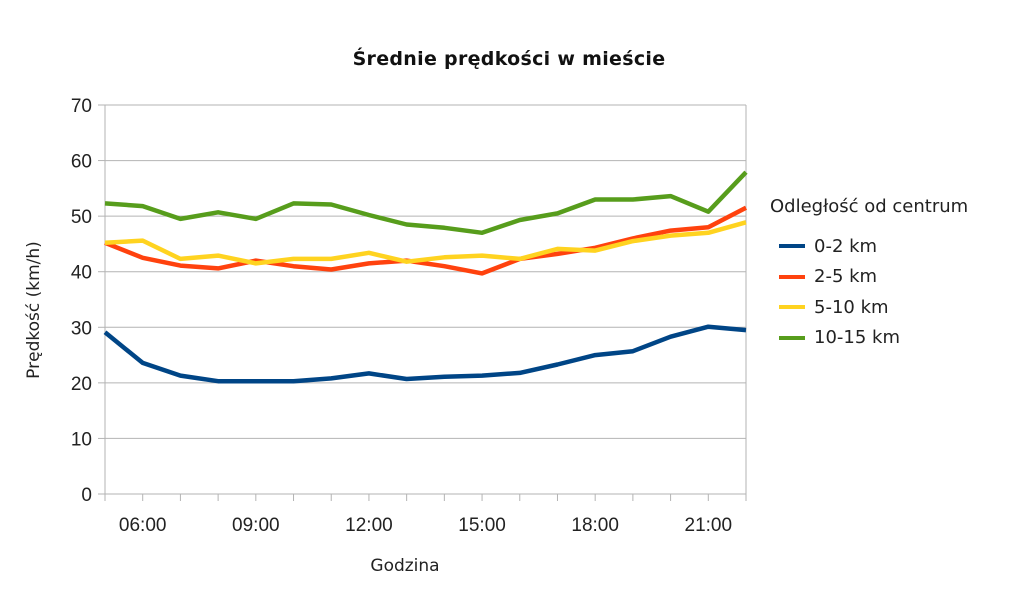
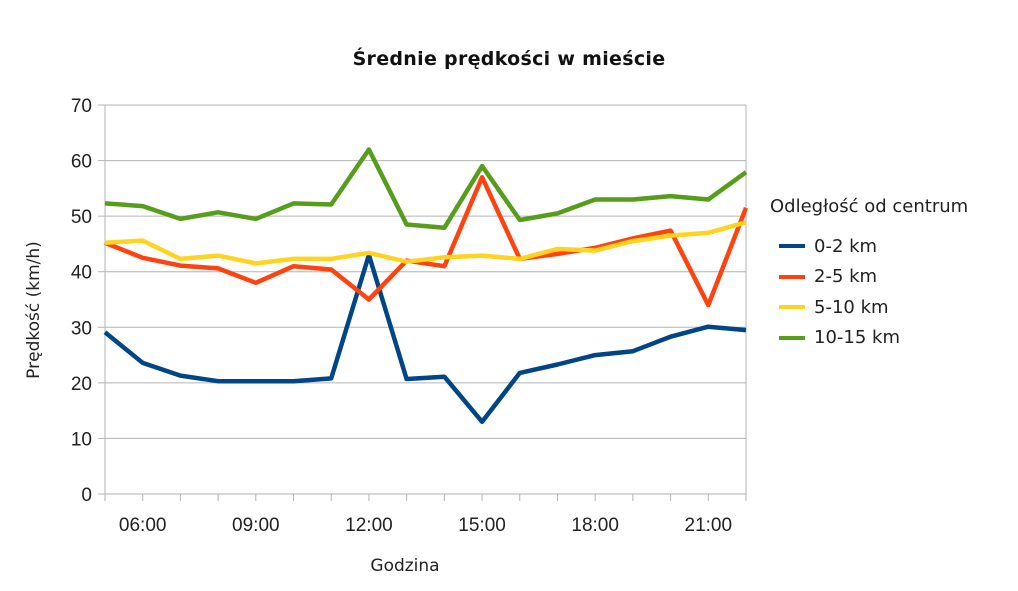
2-5 km/09:00: 42 -> 38
0-2 km/12:00: 22 -> 43
2-5 km/12:00: 42 -> 35
10-15 km/12:00: 50 -> 62
0-2 km/15:00: 21 -> 13
2-5 km/15:00: 40 -> 57
10-15 km/15:00: 47 -> 59
2-5 km/21:00: 48 -> 34
10-15 km/21:00: 51 -> 53
